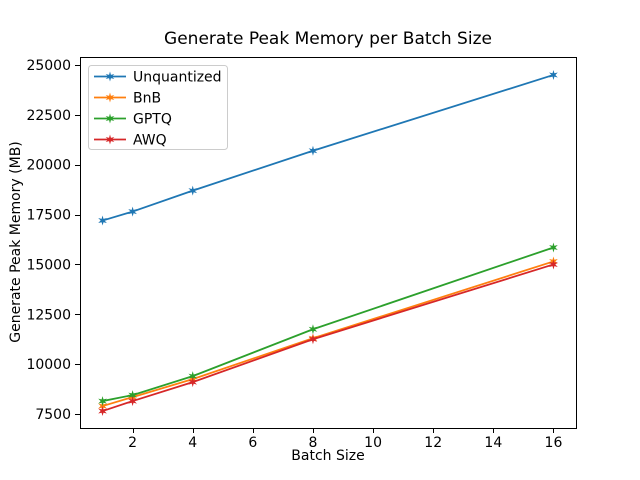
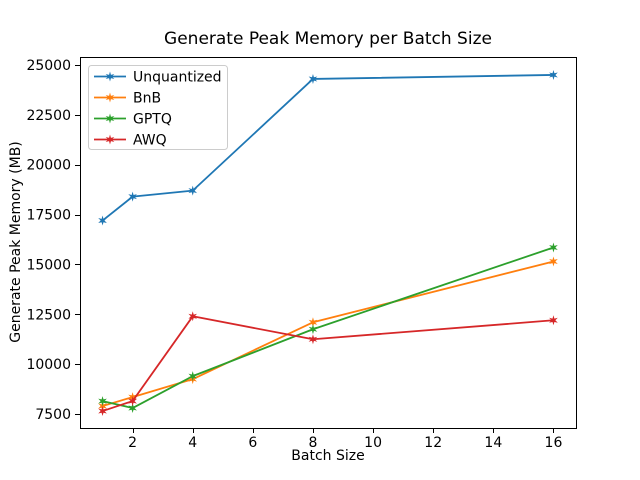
Unquantized/2: 17600 -> 18400
GPTQ/2: 8400 -> 7800
AWQ/4: 9100 -> 12400
Unquantized/8: 20700 -> 24300
BnB/8: 11300 -> 12100
AWQ/16: 15000 -> 12200
